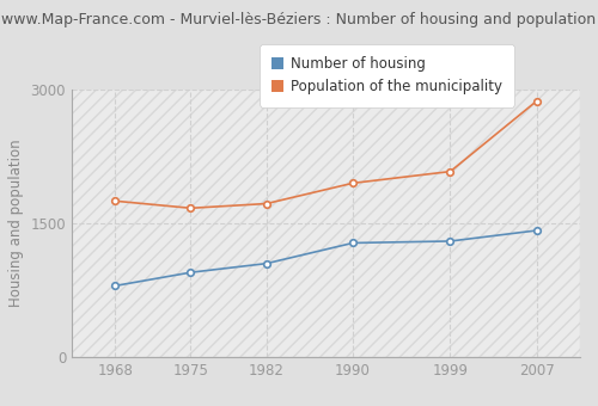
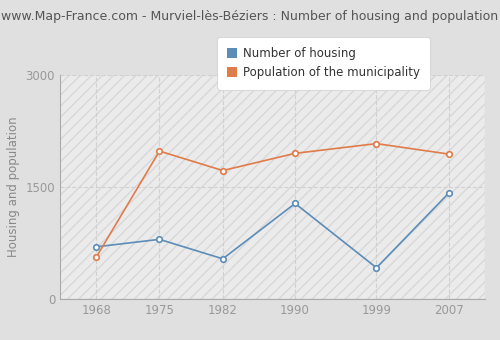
Number of housing/1968: 800 -> 700
Population of the municipality/1968: 1750 -> 560
Number of housing/1975: 950 -> 800
Population of the municipality/1975: 1670 -> 1980
Number of housing/1982: 1050 -> 540
Number of housing/1999: 1300 -> 420
Population of the municipality/2007: 2870 -> 1940
